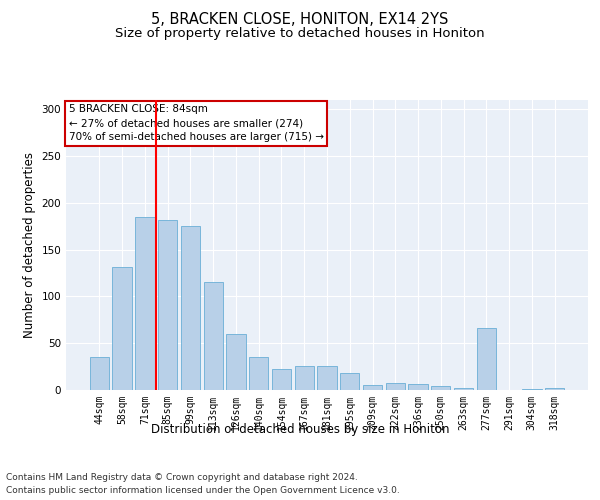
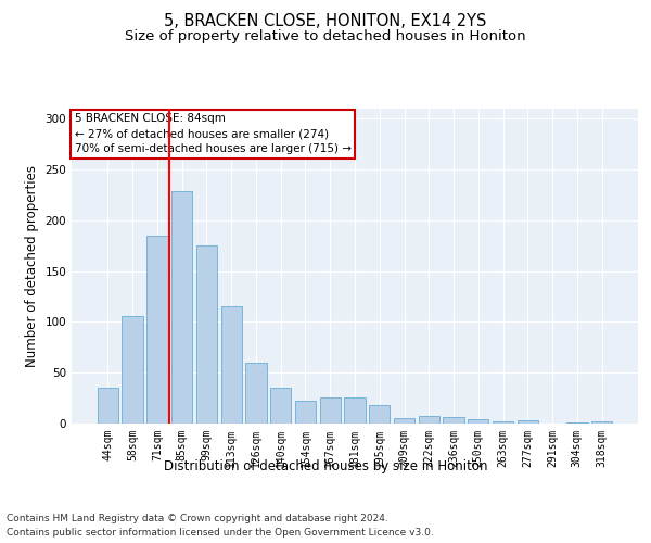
58sqm: 132 -> 106
85sqm: 182 -> 229
277sqm: 66 -> 3
